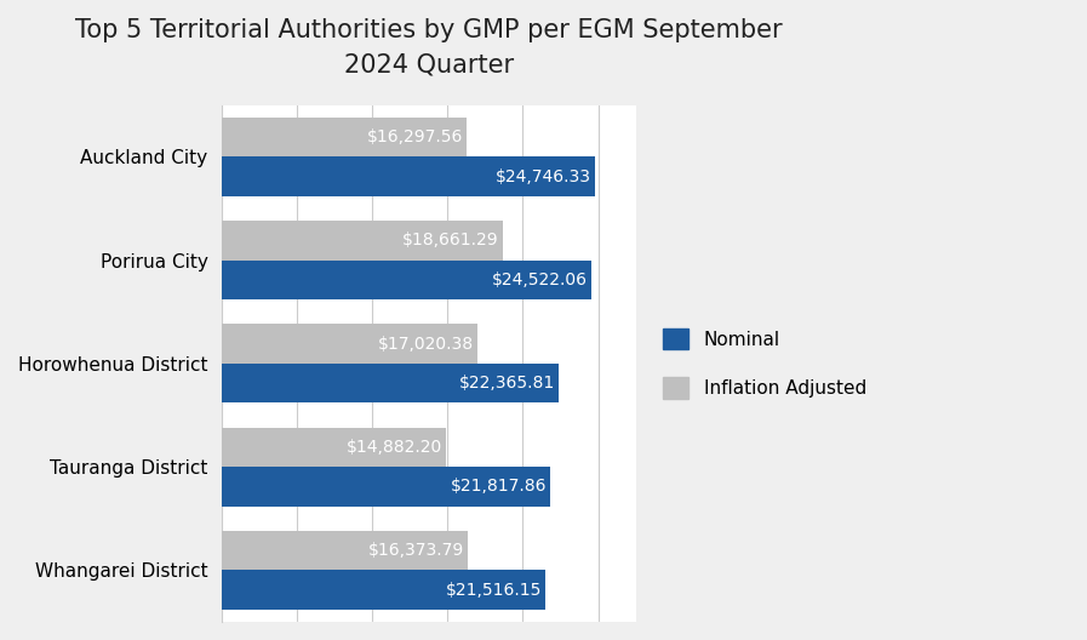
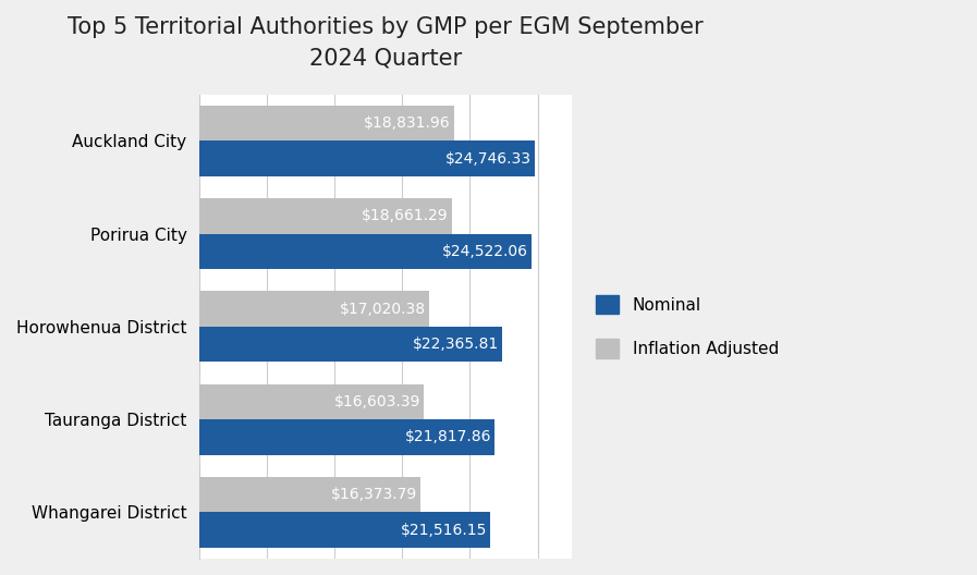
Inflation Adjusted/Auckland City: $16,297.56 -> $18,831.96
Inflation Adjusted/Tauranga District: $14,882.20 -> $16,603.39
